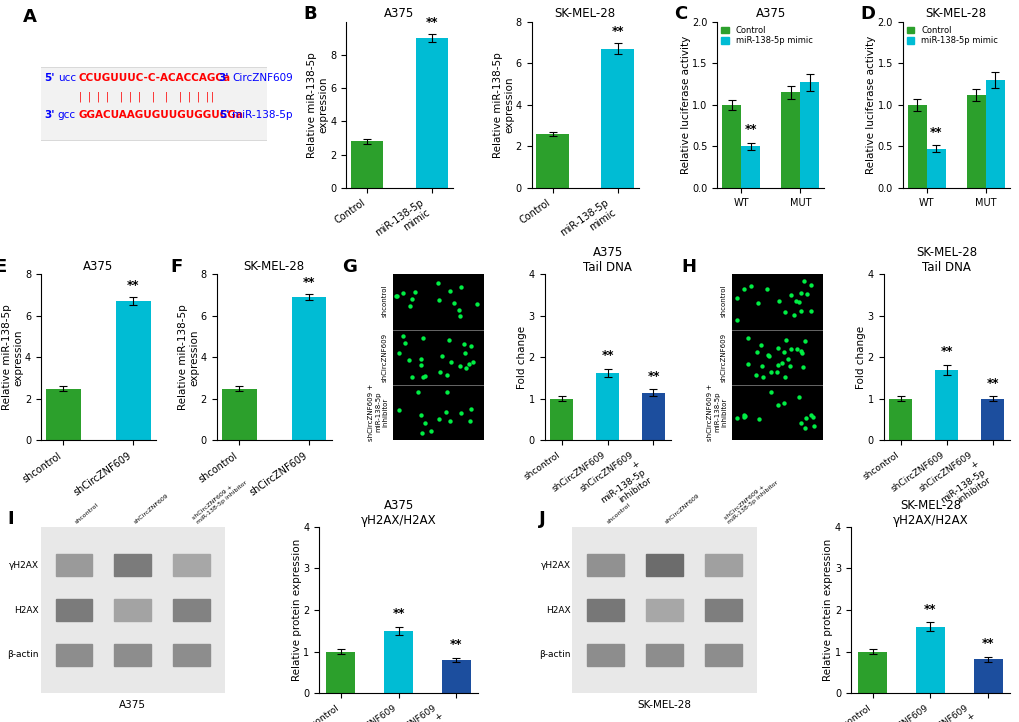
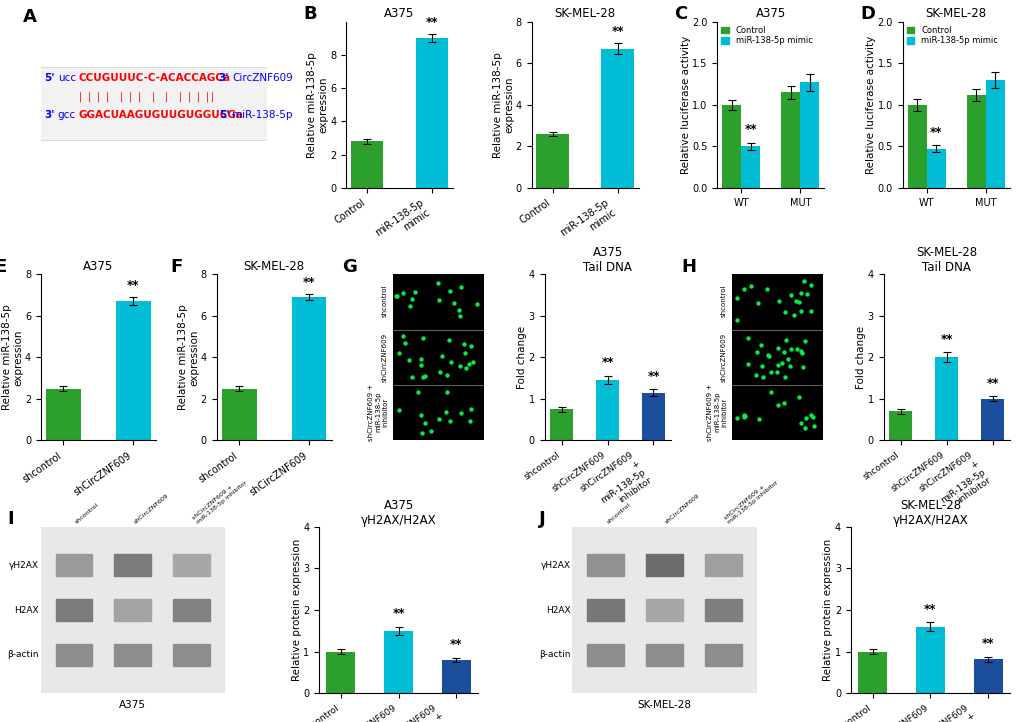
A375 Tail DNA/shcontrol: 1.00 -> 0.75
A375 Tail DNA/shCircZNF609: 1.62 -> 1.45
SK-MEL-28 Tail DNA/shcontrol: 1.0 -> 0.7
SK-MEL-28 Tail DNA/shCircZNF609: 1.7 -> 2.0
